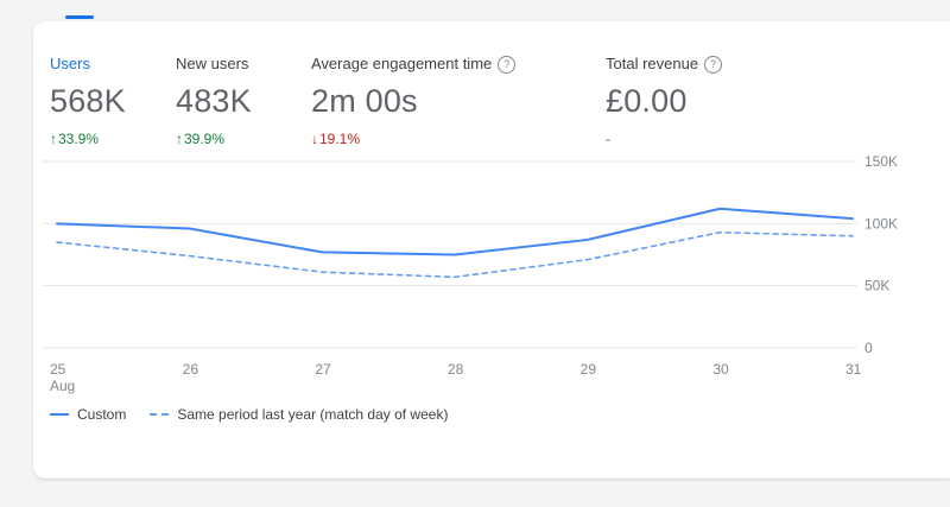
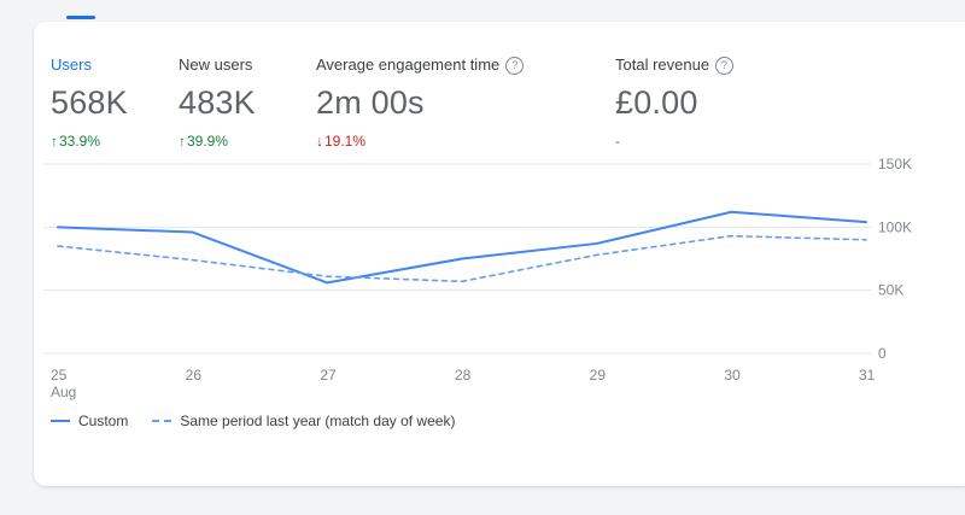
Custom/27: 77K -> 56K
Same period last year (match day of week)/29: 71K -> 78K
